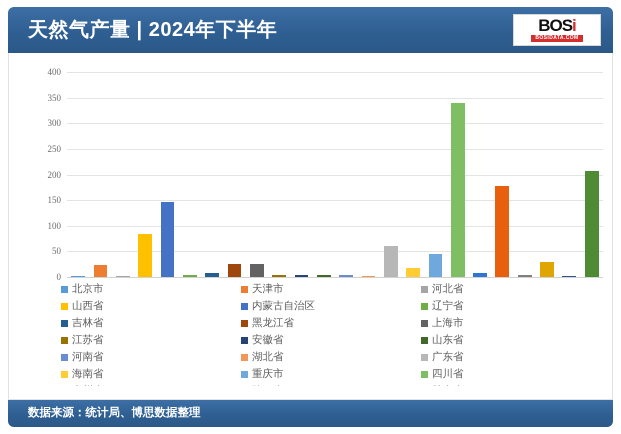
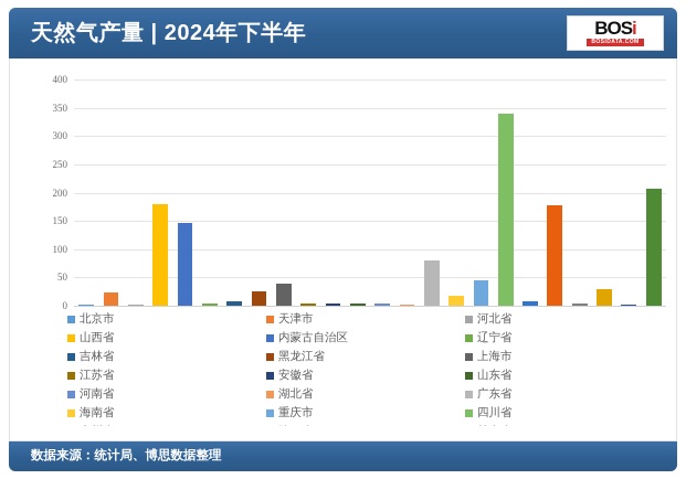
山西省: 80 -> 180
上海市: 20 -> 40
广东省: 60 -> 80
